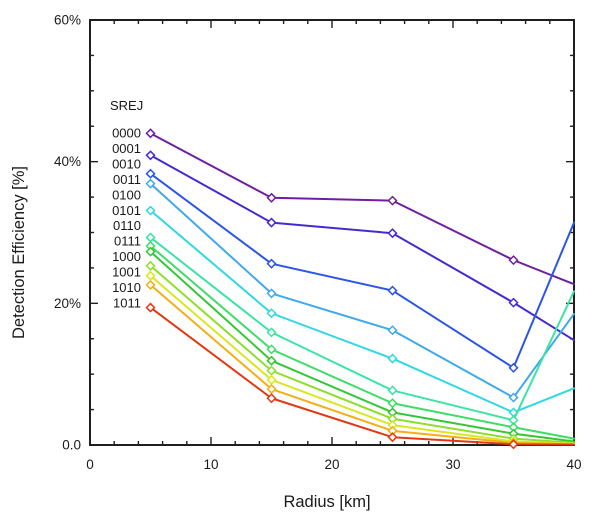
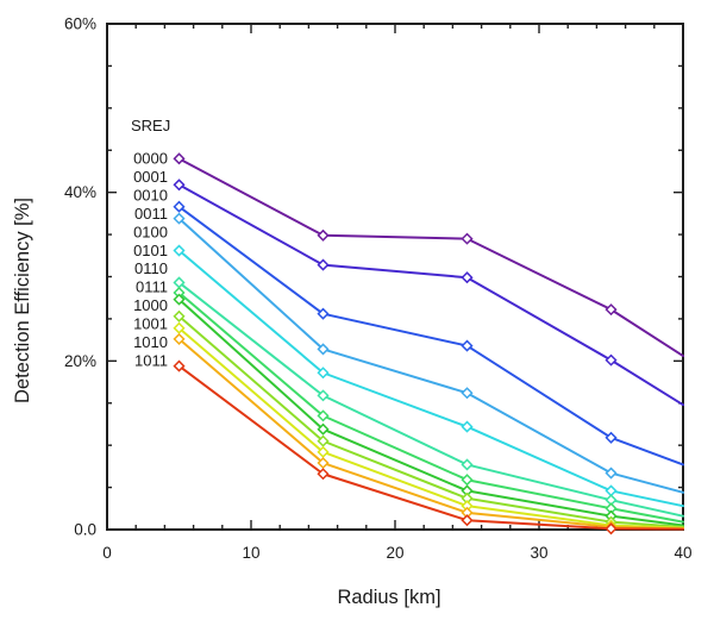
0000/40: 22.7 -> 20.6
0010/40: 31.4 -> 7.7
0011/40: 18.5 -> 4.4
0100/40: 8.0 -> 2.8
0101/40: 21.7 -> 1.6
